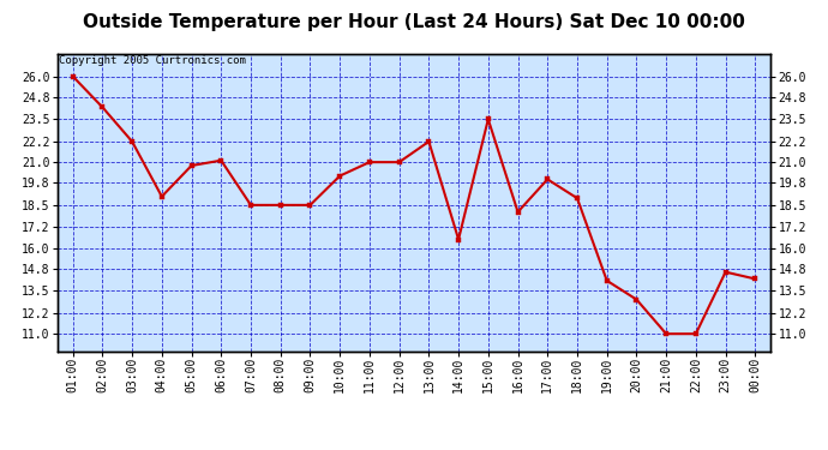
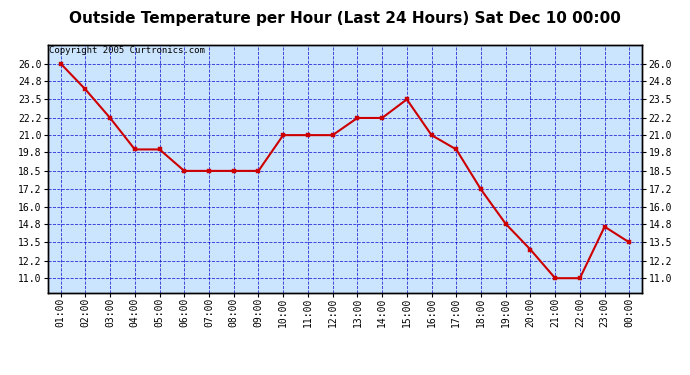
04:00: 19.0 -> 20.0
05:00: 20.8 -> 20.0
06:00: 21.1 -> 18.5
10:00: 20.2 -> 21.0
14:00: 16.5 -> 22.2
16:00: 18.1 -> 21.0
18:00: 18.9 -> 17.2
19:00: 14.1 -> 14.8
00:00: 14.2 -> 13.5
